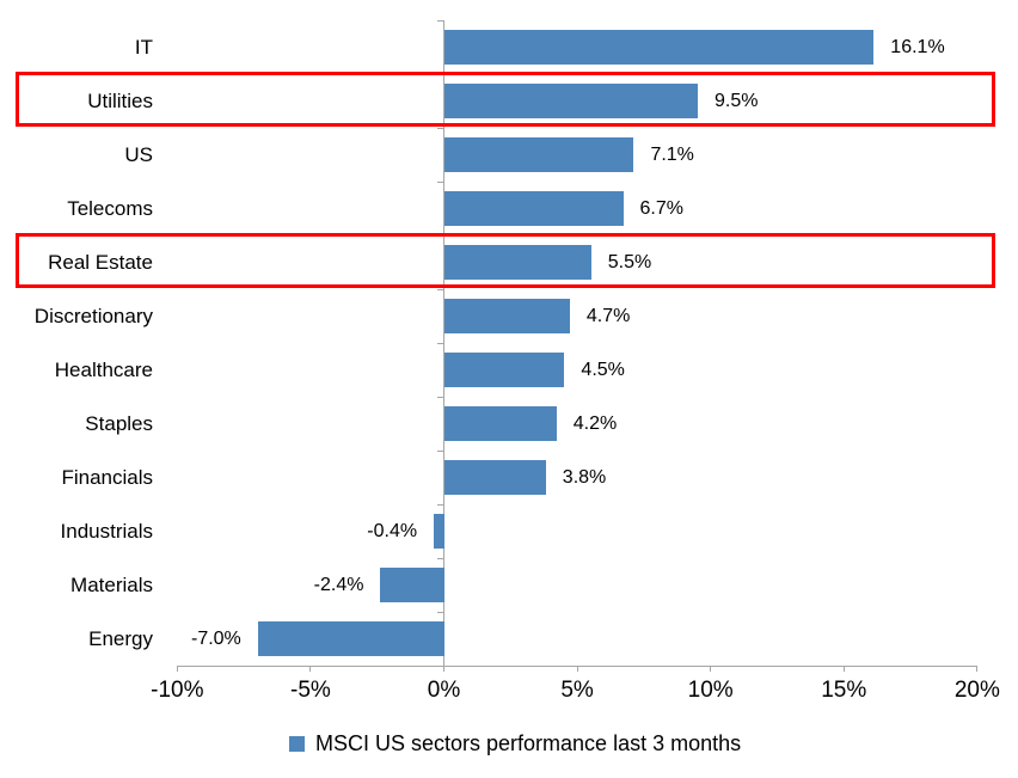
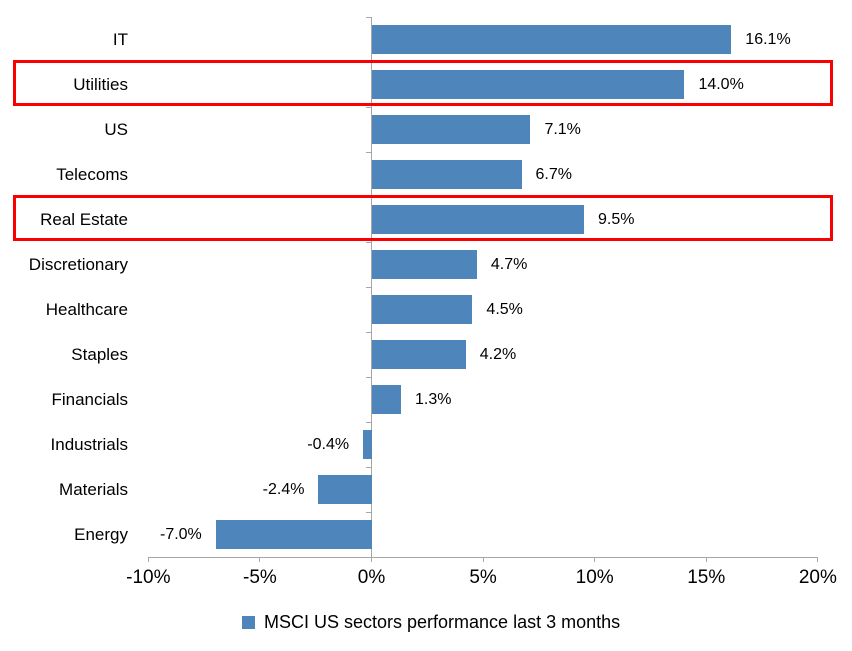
Utilities: 9.5% -> 14.0%
Real Estate: 5.5% -> 9.5%
Financials: 3.8% -> 1.3%
